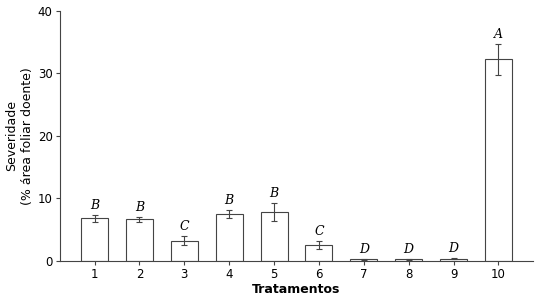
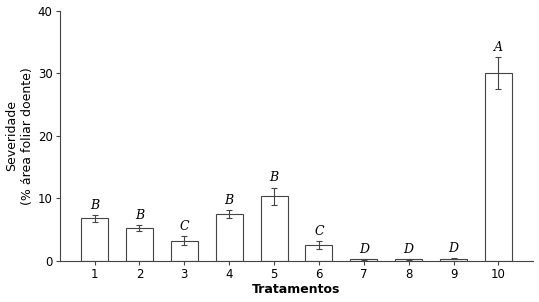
2: 6.6 -> 5.2
5: 7.8 -> 10.3
10: 32.2 -> 30.0
